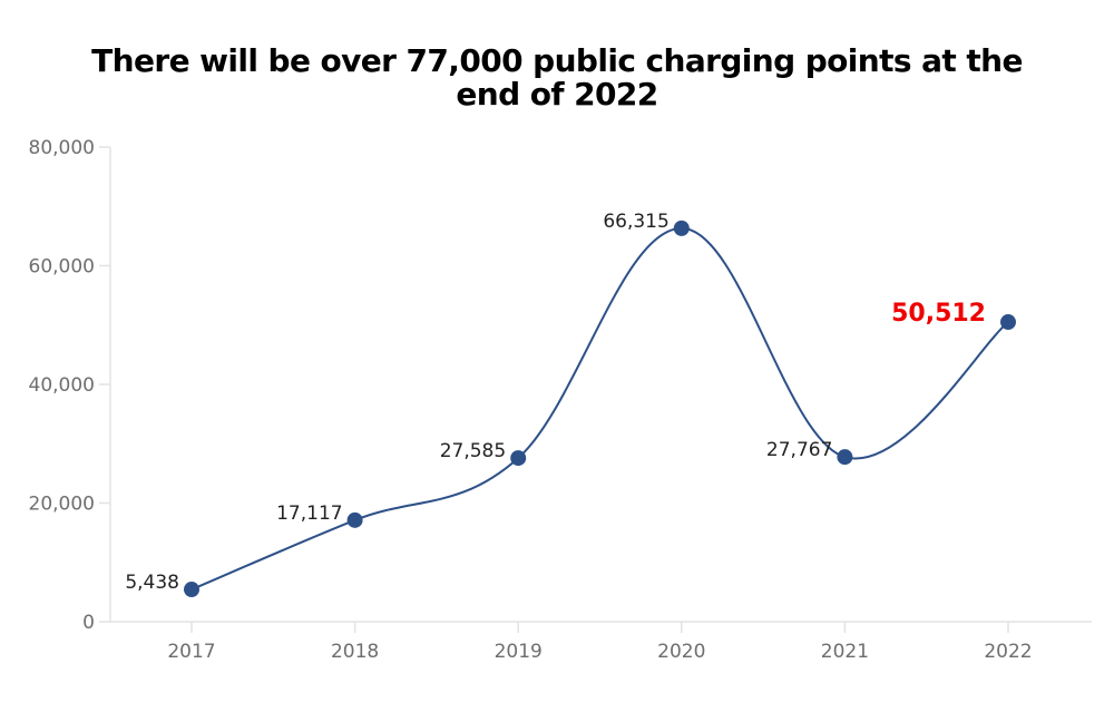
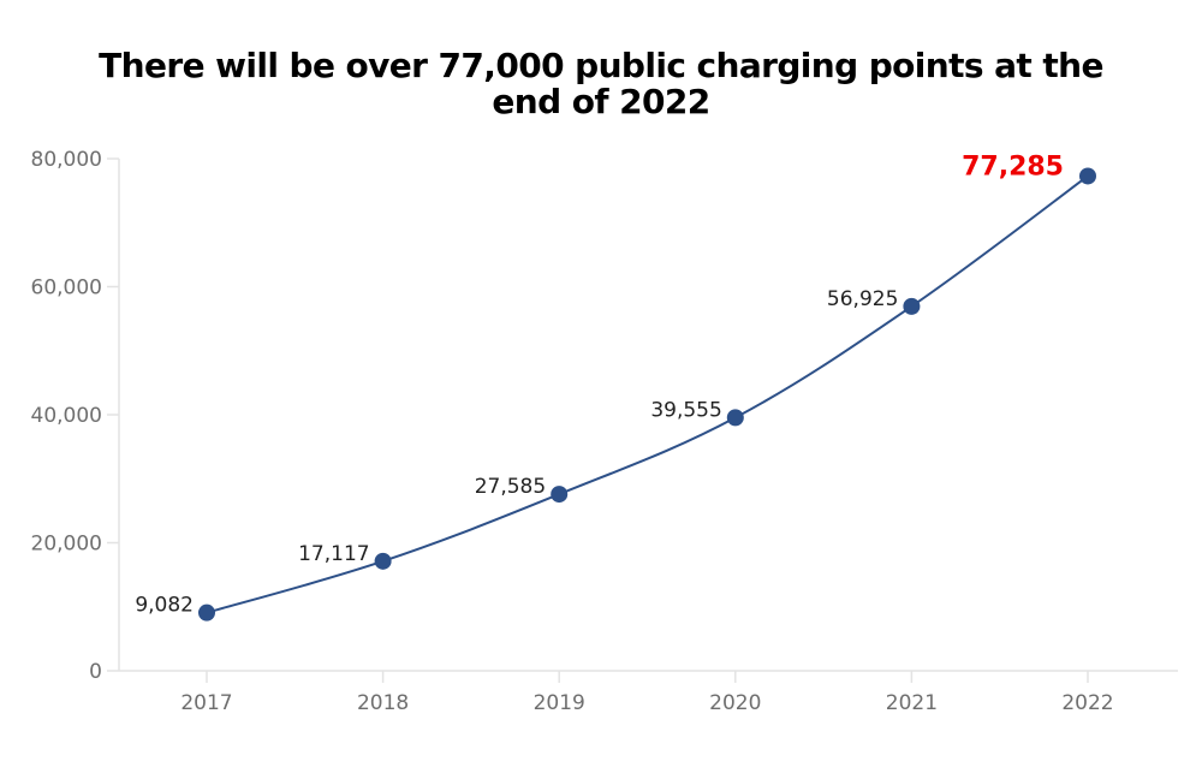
2017: 5,438 -> 9,082
2020: 66,315 -> 39,555
2021: 27,767 -> 56,925
2022: 50,512 -> 77,285
